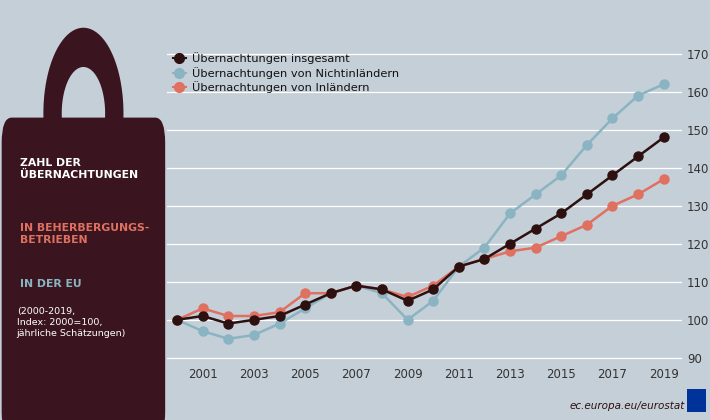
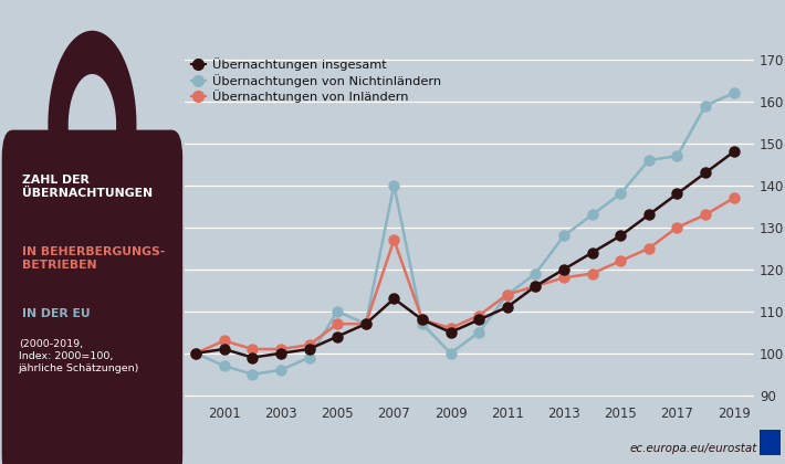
Übernachtungen von Nichtinländern/2005: 103 -> 110
Übernachtungen insgesamt/2007: 109 -> 113
Übernachtungen von Nichtinländern/2007: 109 -> 140
Übernachtungen von Inländern/2007: 109 -> 127
Übernachtungen insgesamt/2011: 114 -> 111
Übernachtungen von Nichtinländern/2017: 153 -> 147
